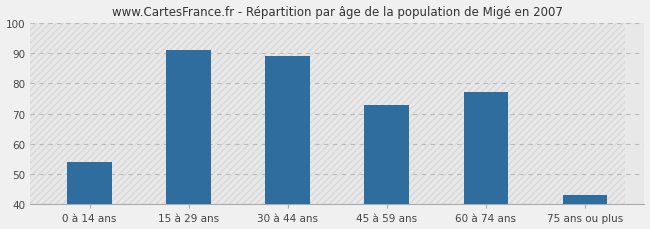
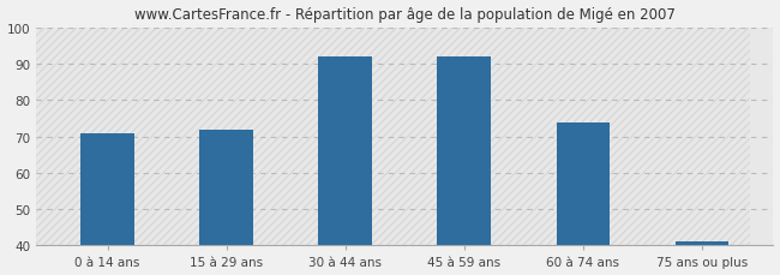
0 à 14 ans: 54 -> 71
15 à 29 ans: 91 -> 72
30 à 44 ans: 89 -> 92
45 à 59 ans: 73 -> 92
60 à 74 ans: 77 -> 74
75 ans ou plus: 43 -> 41
